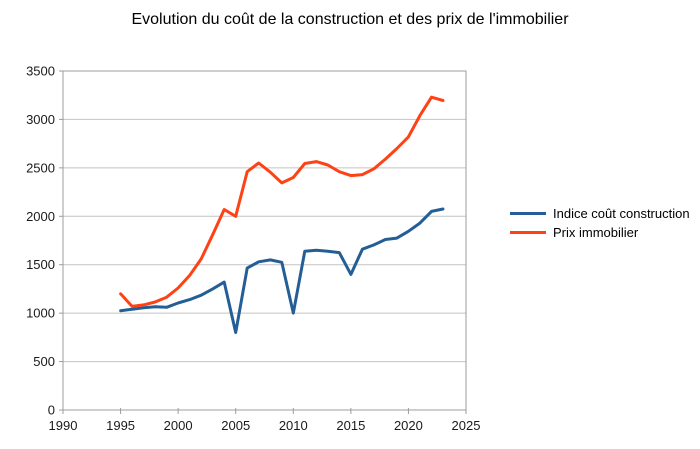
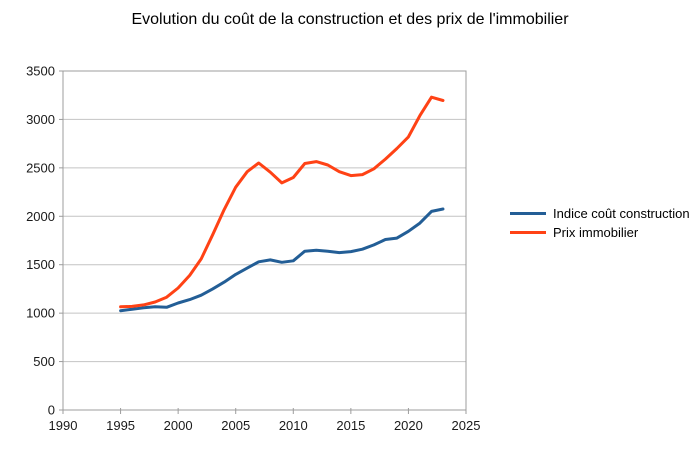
Prix immobilier/1995: 1200 -> 1100
Indice coût construction/2005: 800 -> 1400
Prix immobilier/2005: 2000 -> 2300
Indice coût construction/2010: 1000 -> 1500
Indice coût construction/2015: 1400 -> 1600
